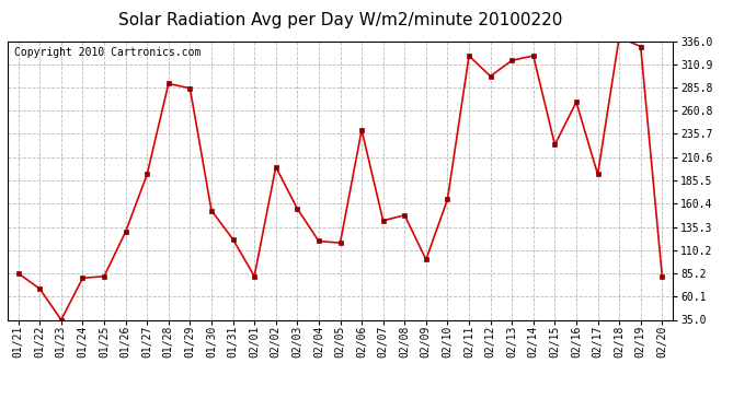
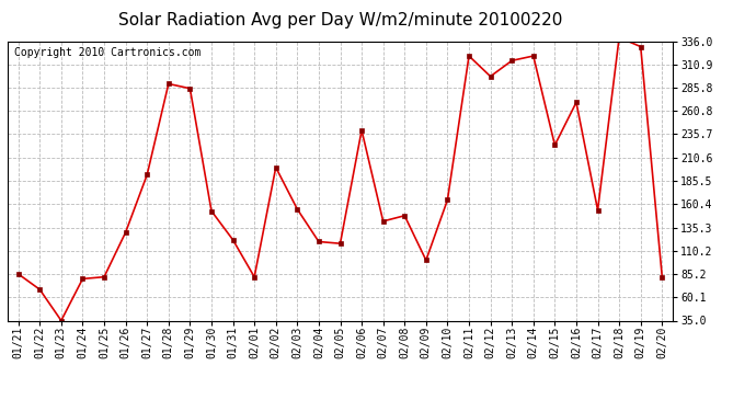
02/17: 192 -> 154
